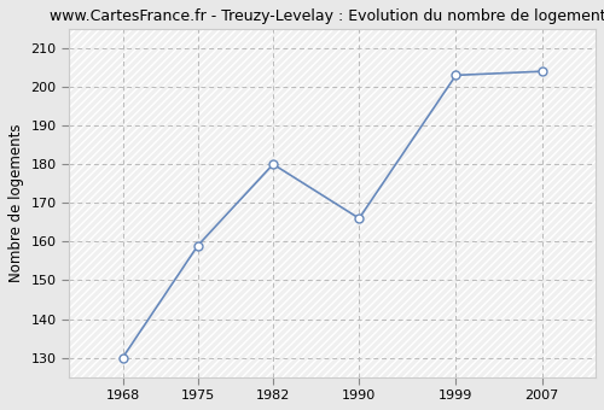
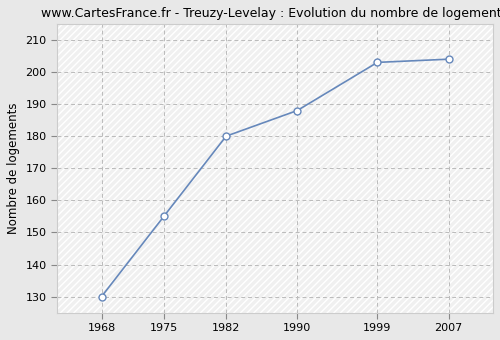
1975: 159 -> 155
1990: 166 -> 188
